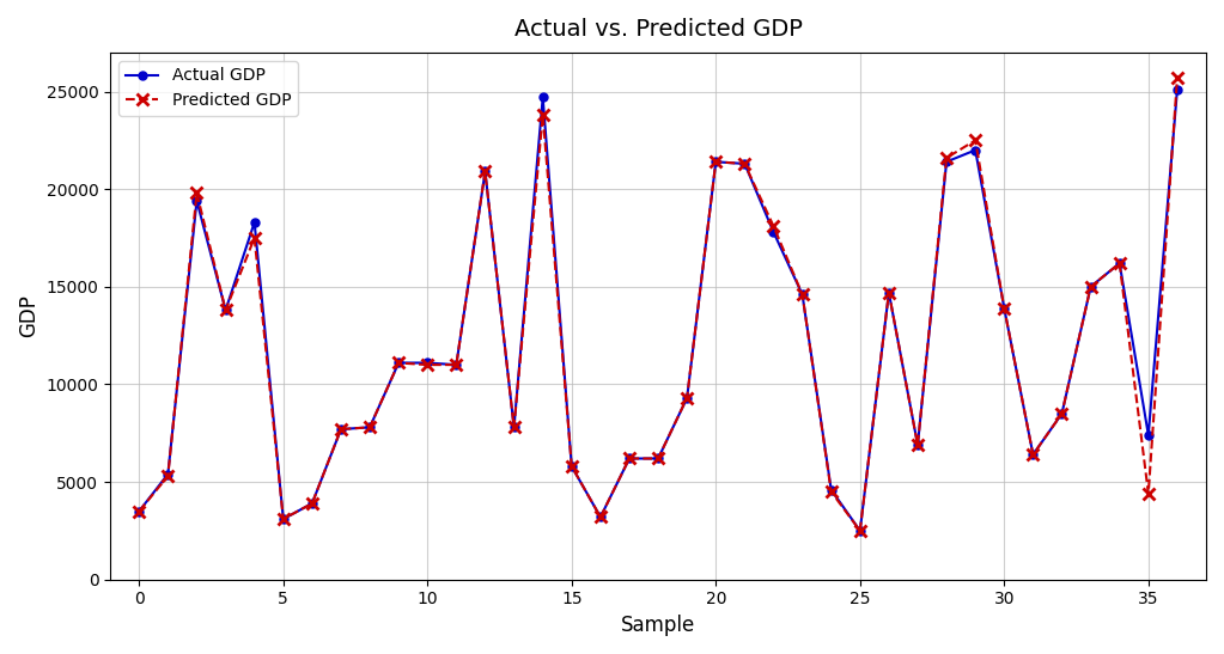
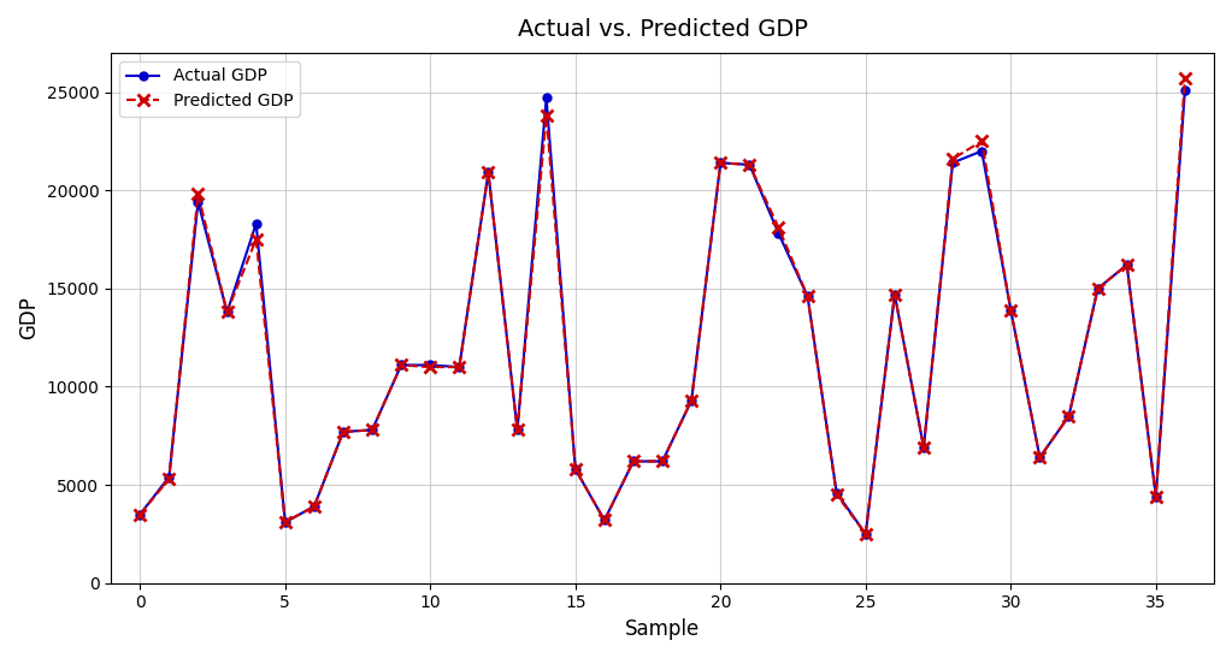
Actual GDP/35: 7400 -> 4400
